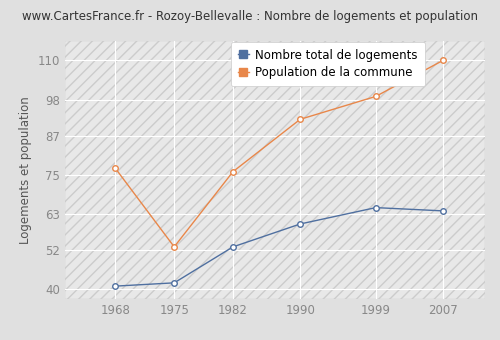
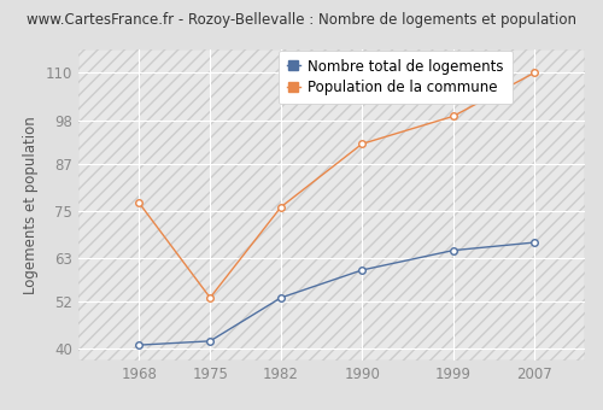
Nombre total de logements/2007: 64 -> 67
